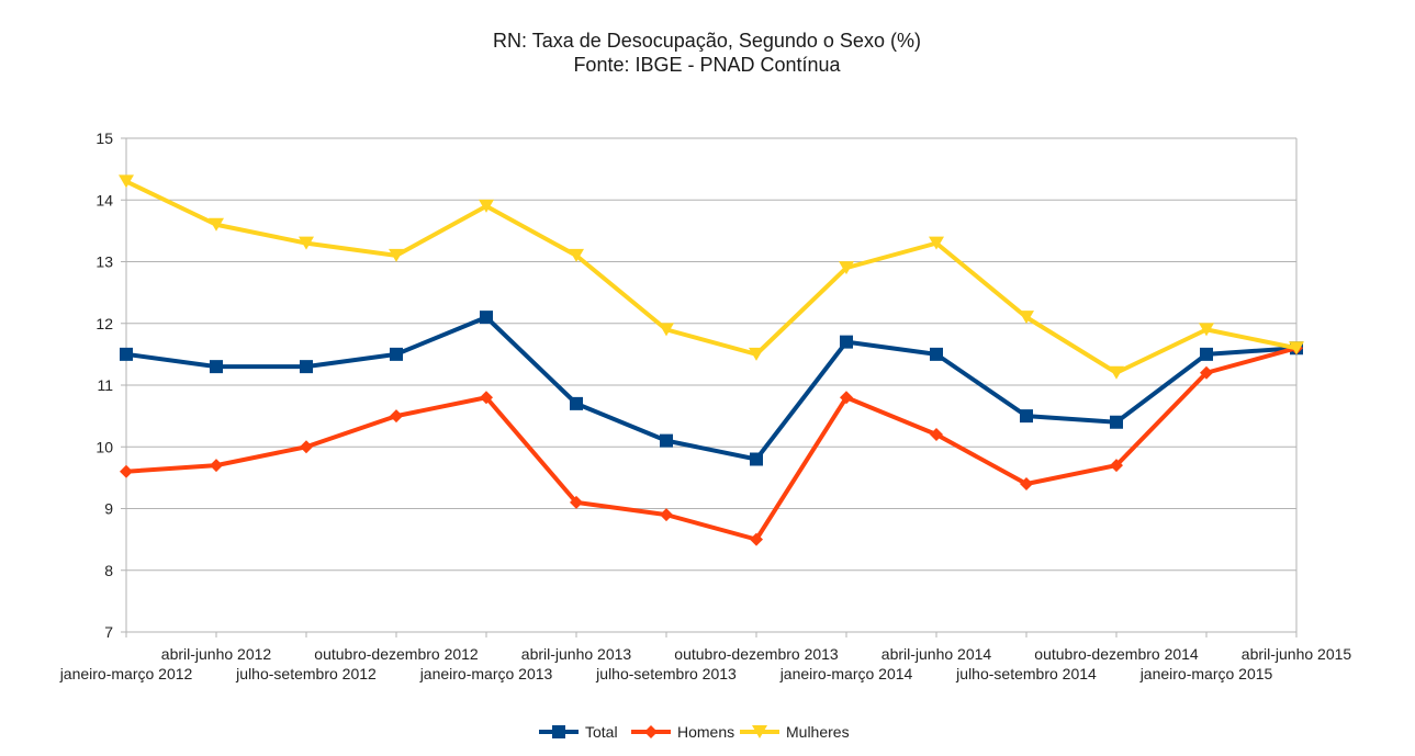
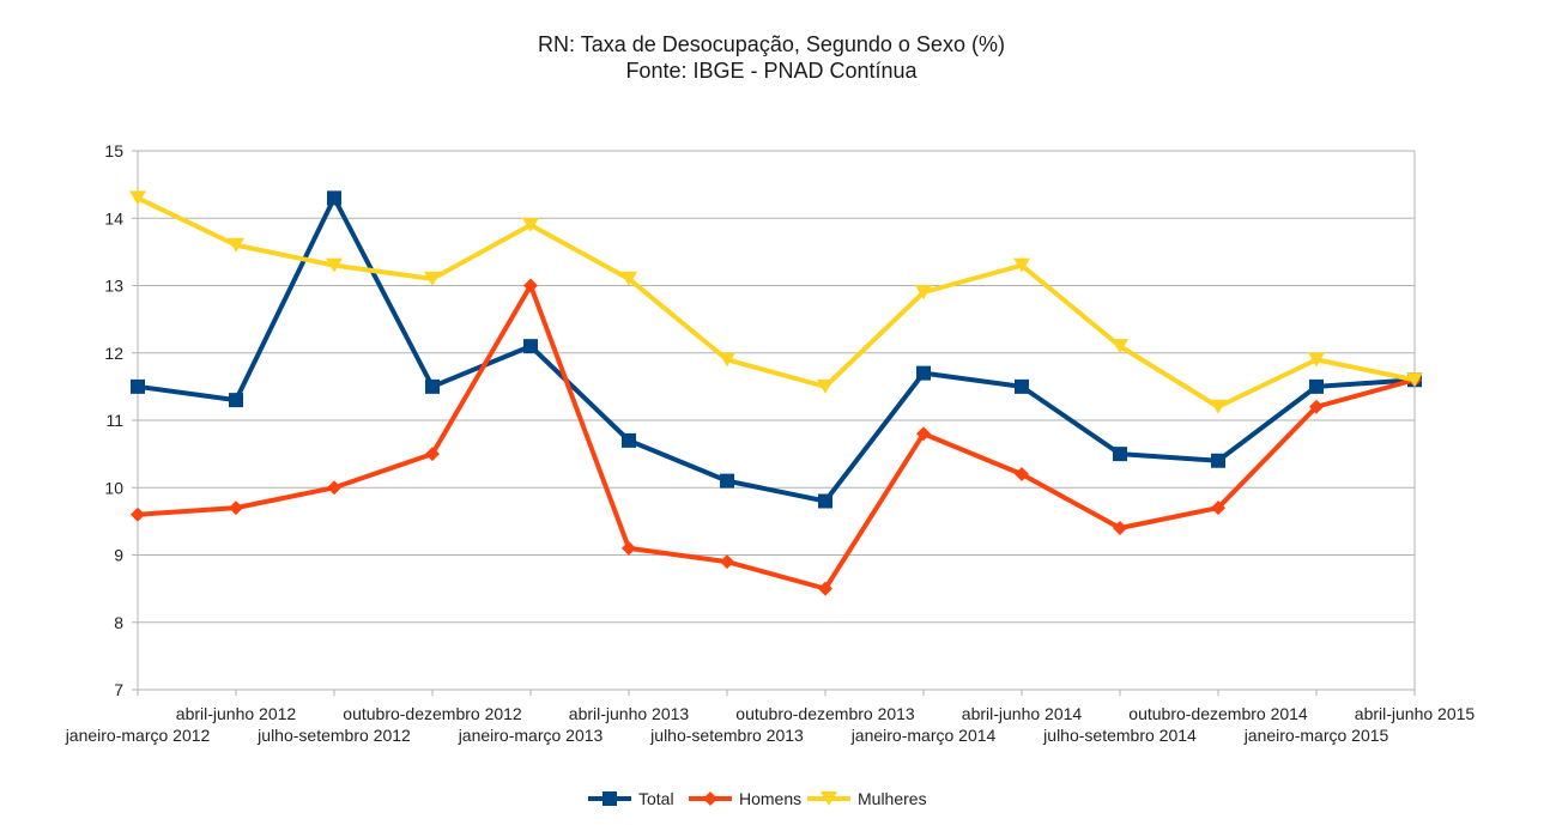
Total/julho-setembro 2012: 11.3 -> 14.3
Homens/janeiro-março 2013: 10.8 -> 13.0
